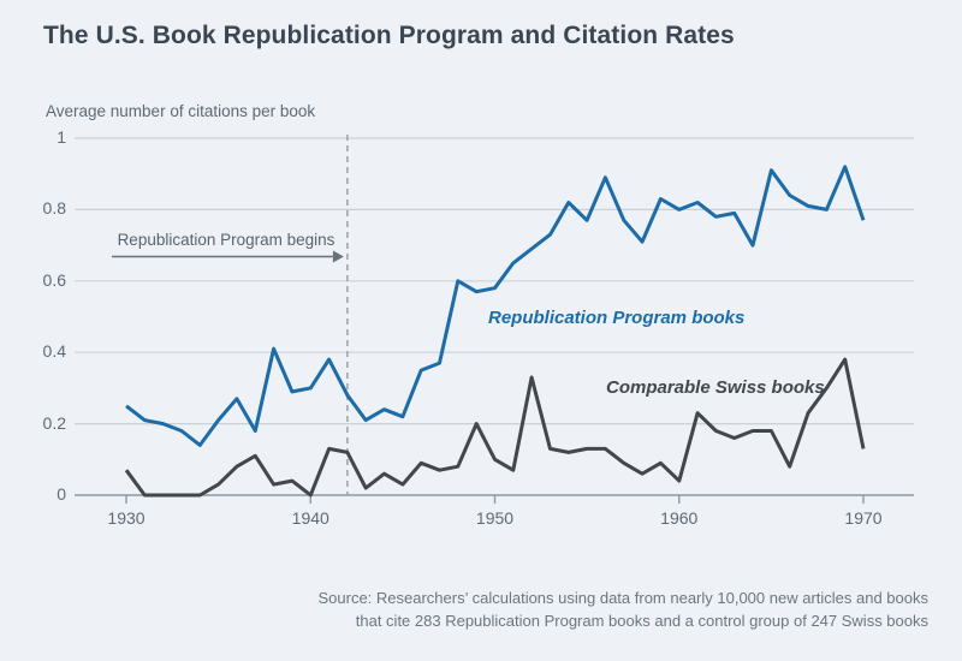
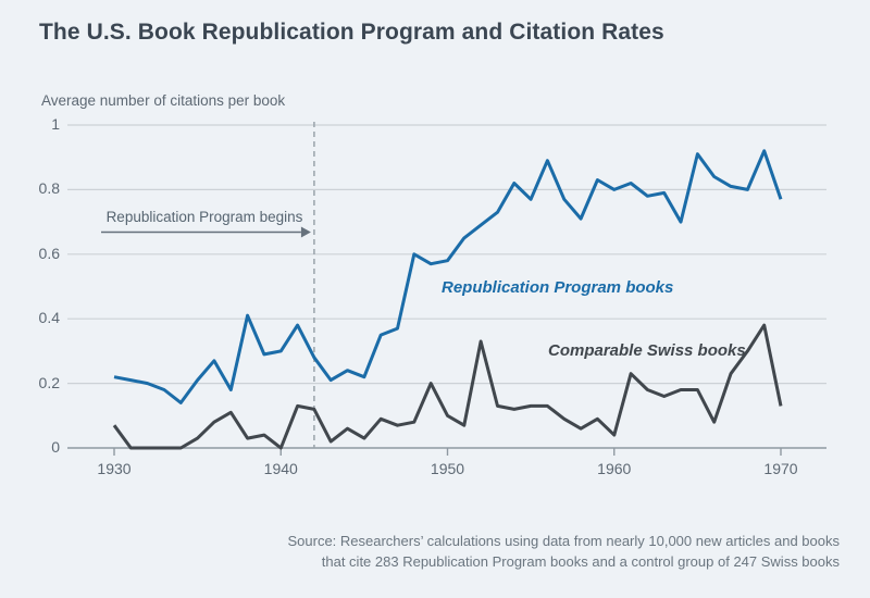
Republication Program books/1930: 0.25 -> 0.22
